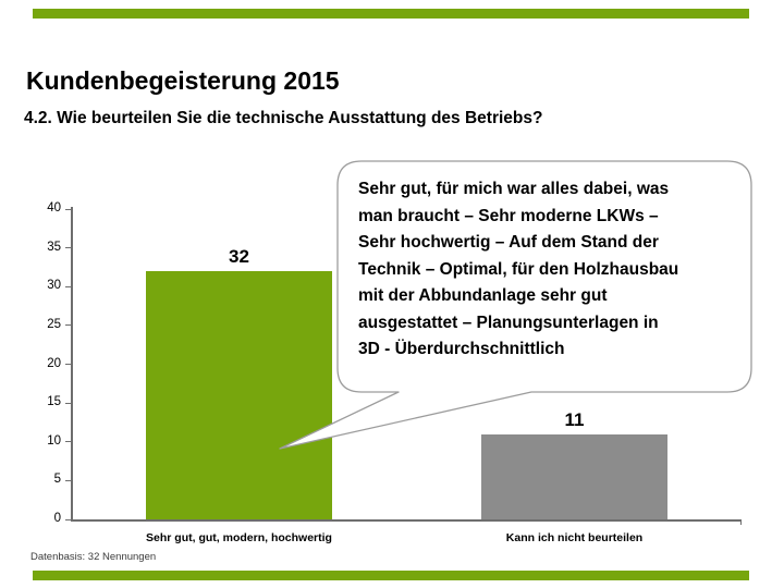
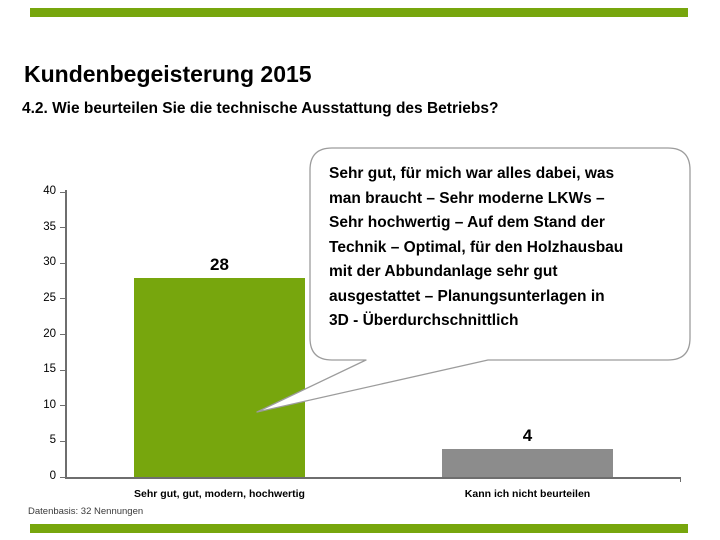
Sehr gut, gut, modern, hochwertig: 32 -> 28
Kann ich nicht beurteilen: 11 -> 4
